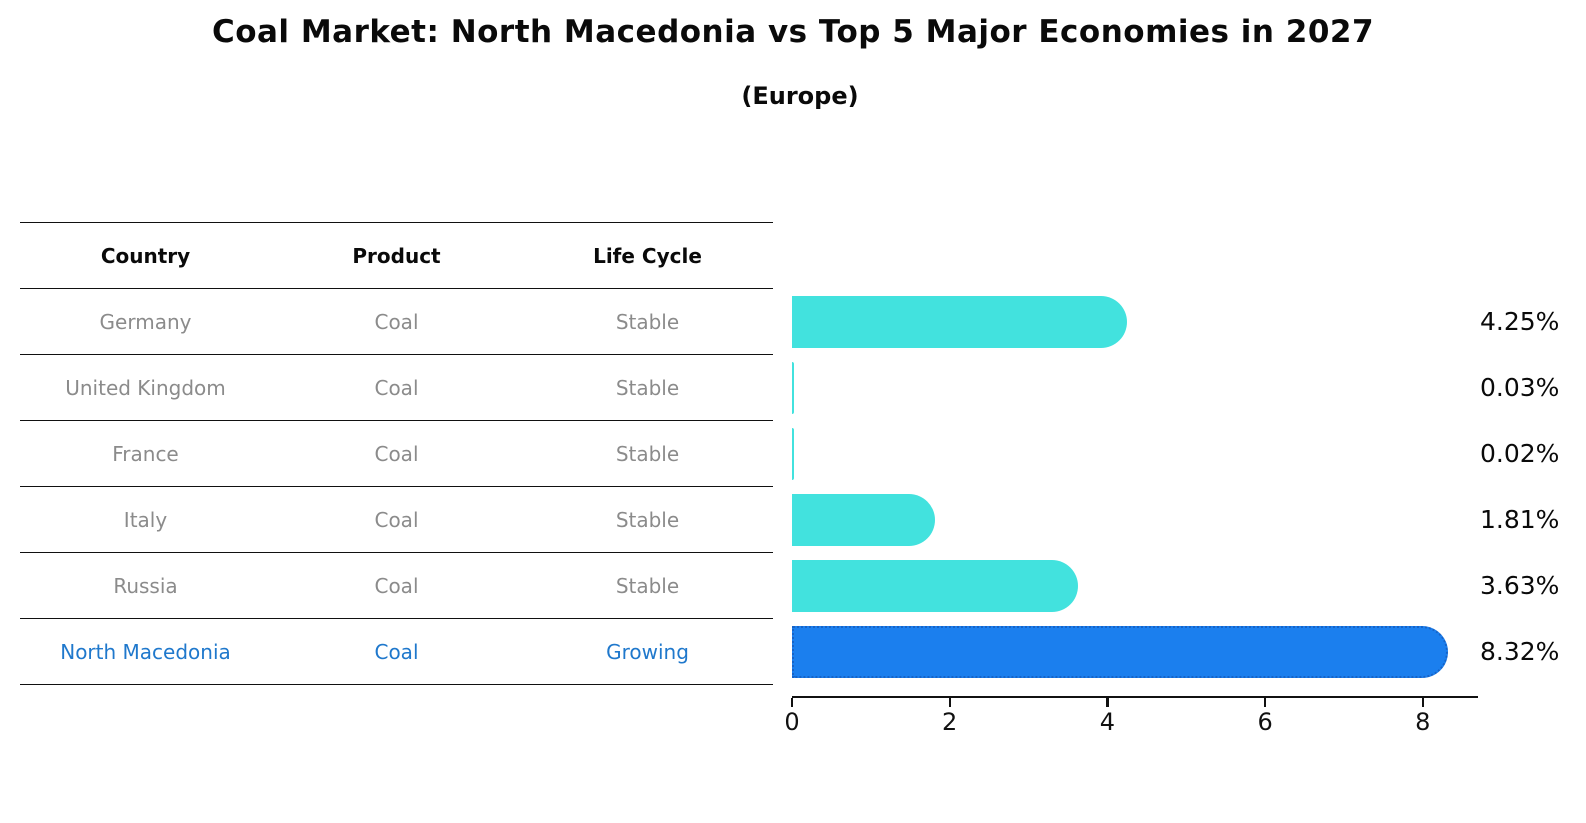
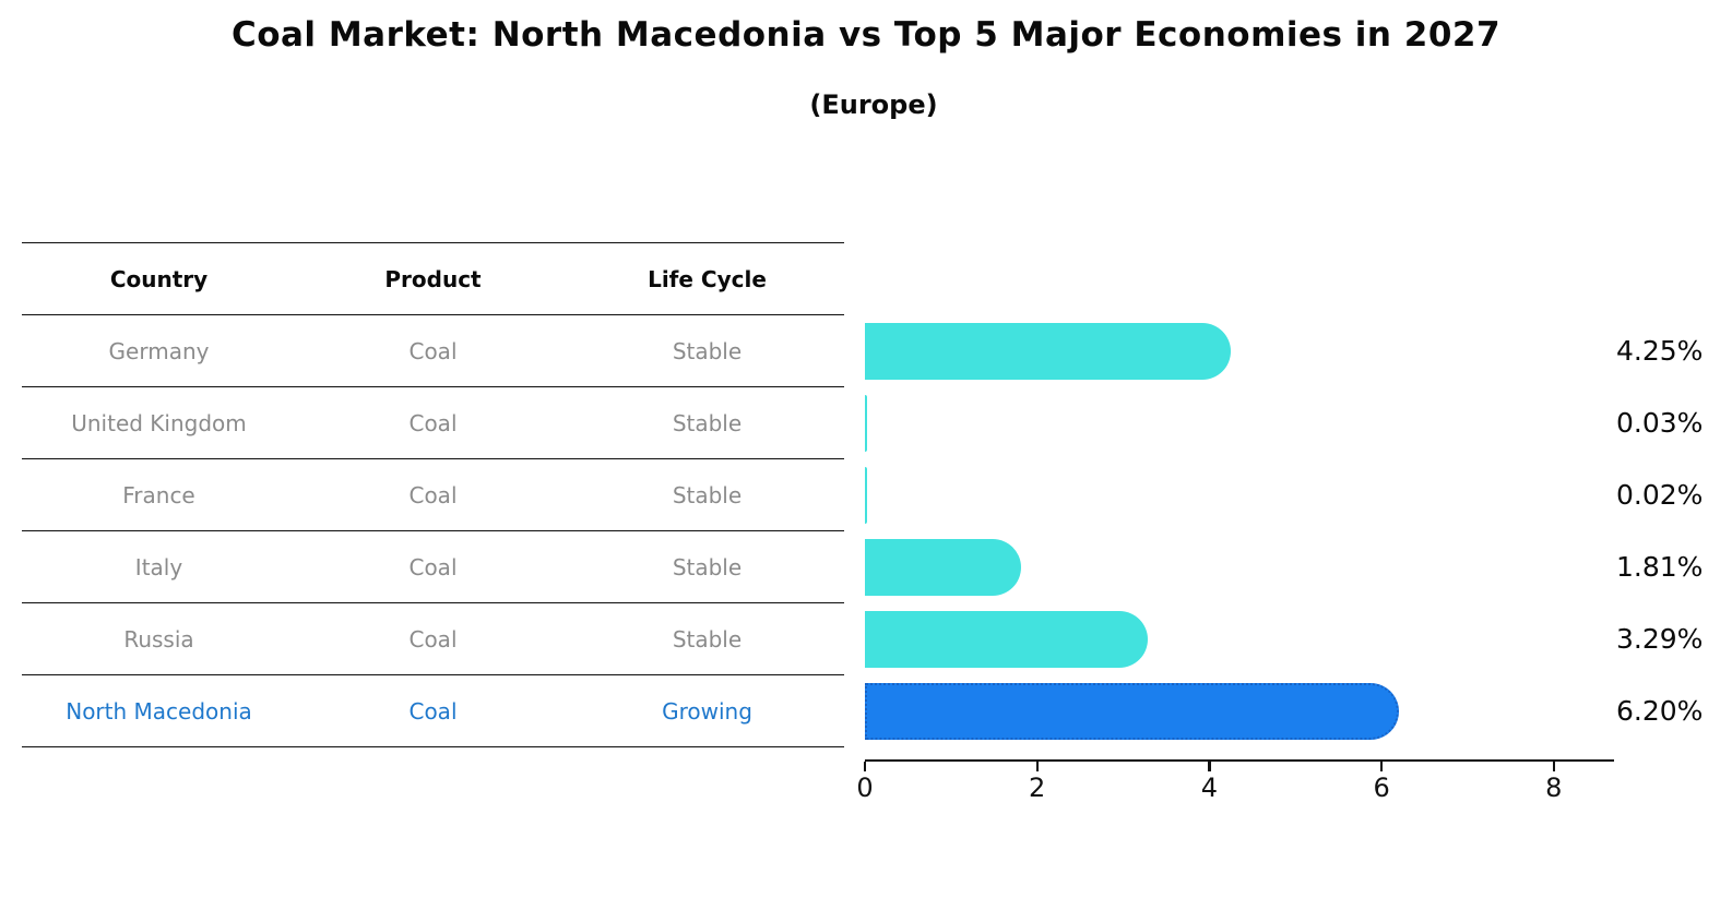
Russia: 3.63% -> 3.29%
North Macedonia: 8.32% -> 6.20%
